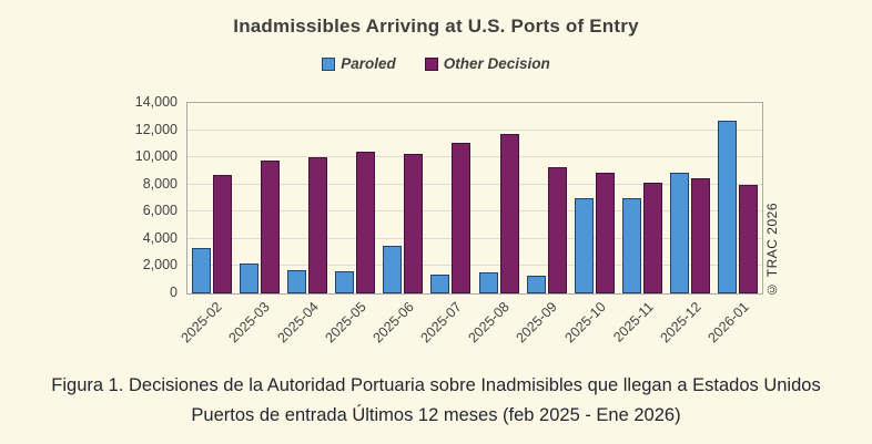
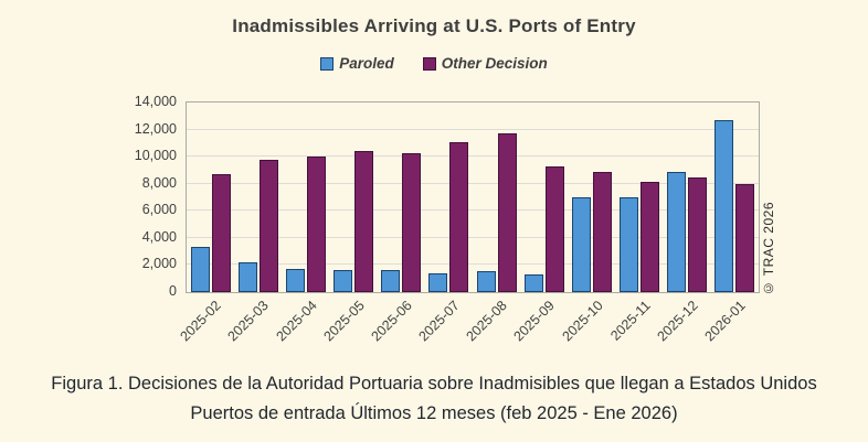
Paroled/2025-06: 3500 -> 1600
